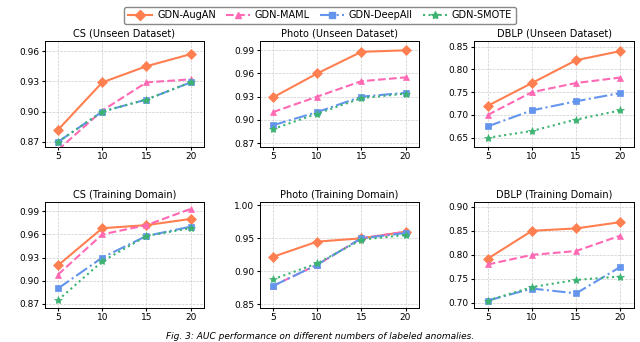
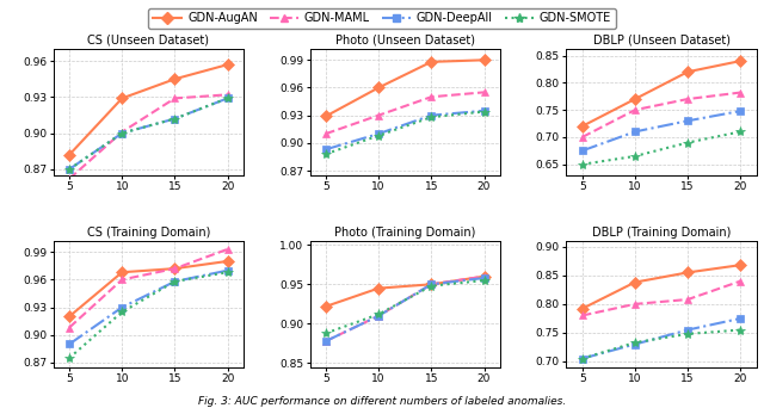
DBLP (Training Domain)/GDN-AugAN/10: 0.850 -> 0.838
DBLP (Training Domain)/GDN-DeepAll/15: 0.720 -> 0.755
